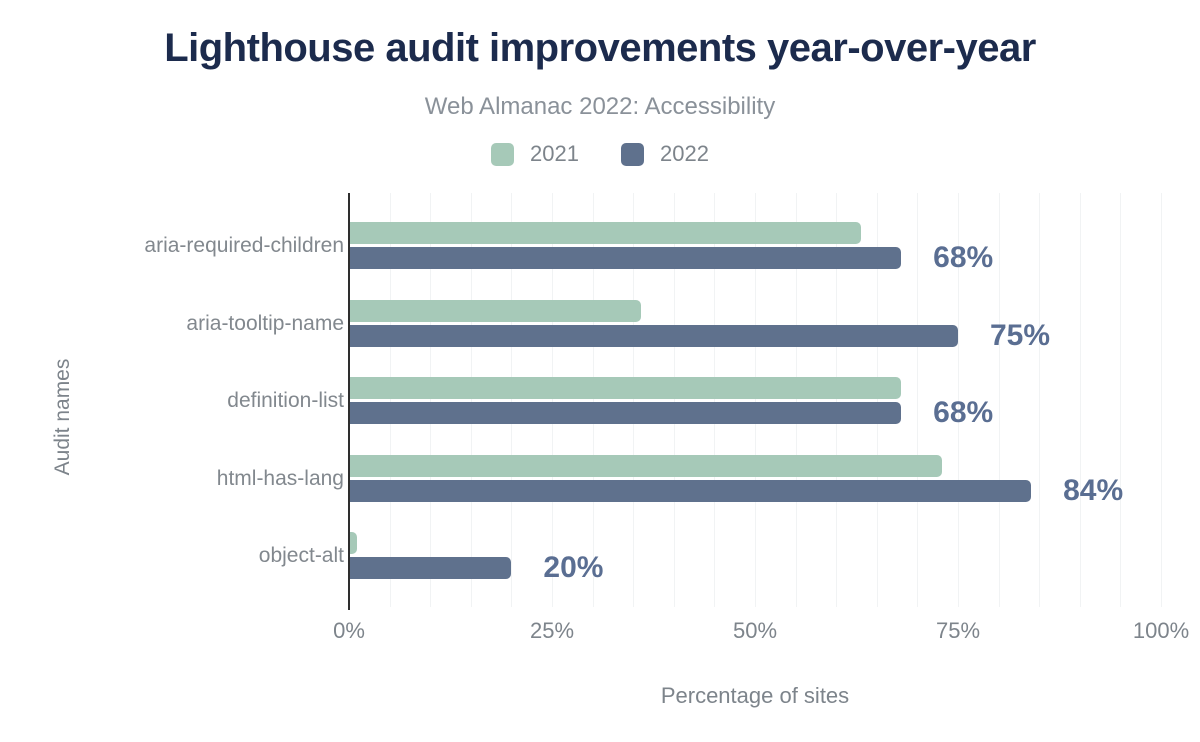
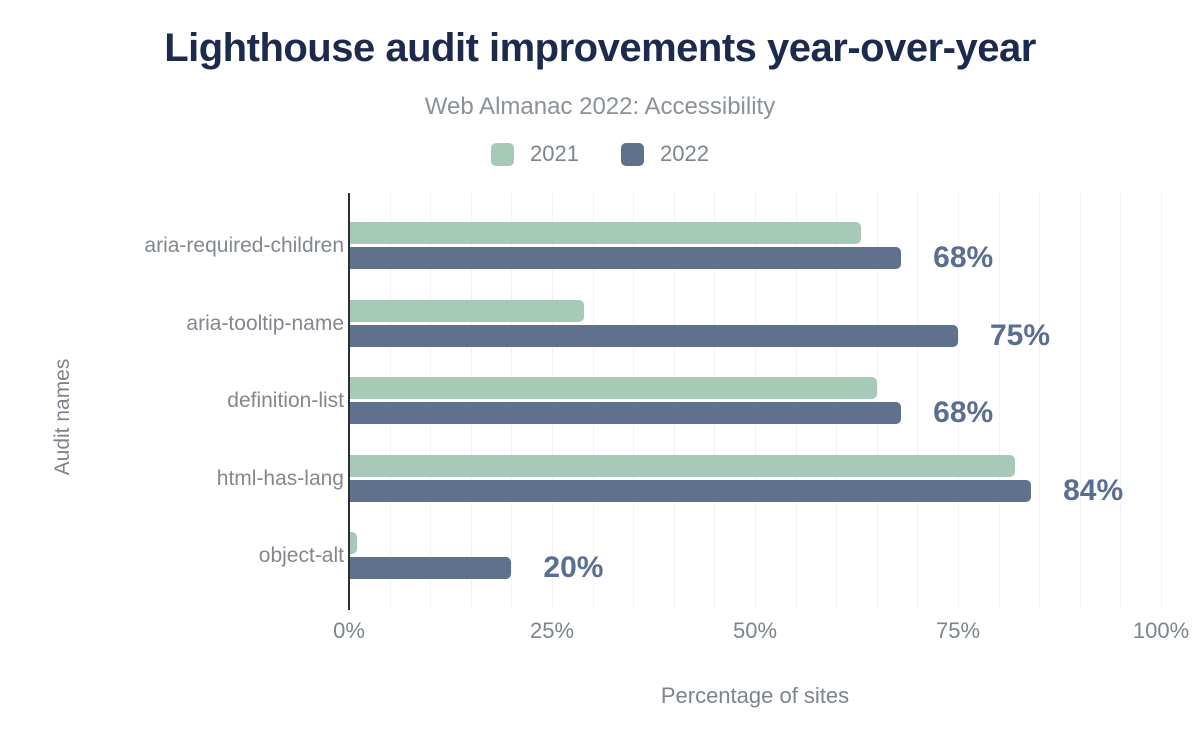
2021/aria-tooltip-name: 36% -> 29%
2021/definition-list: 68% -> 65%
2021/html-has-lang: 73% -> 82%
